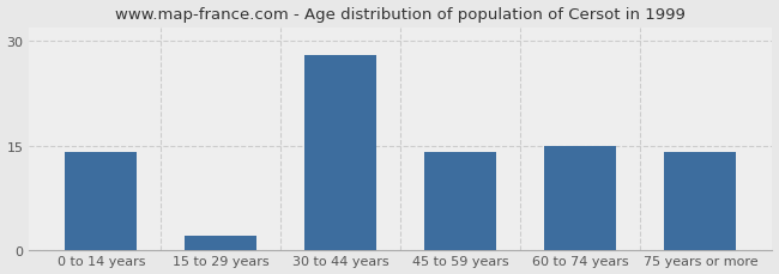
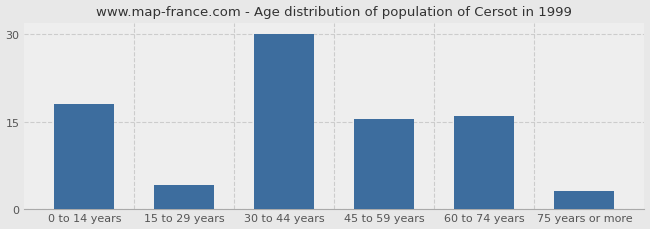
0 to 14 years: 14.0 -> 18.0
15 to 29 years: 2.0 -> 4.0
30 to 44 years: 28.0 -> 30.0
45 to 59 years: 14.0 -> 15.5
60 to 74 years: 15.0 -> 16.0
75 years or more: 14.0 -> 3.0
